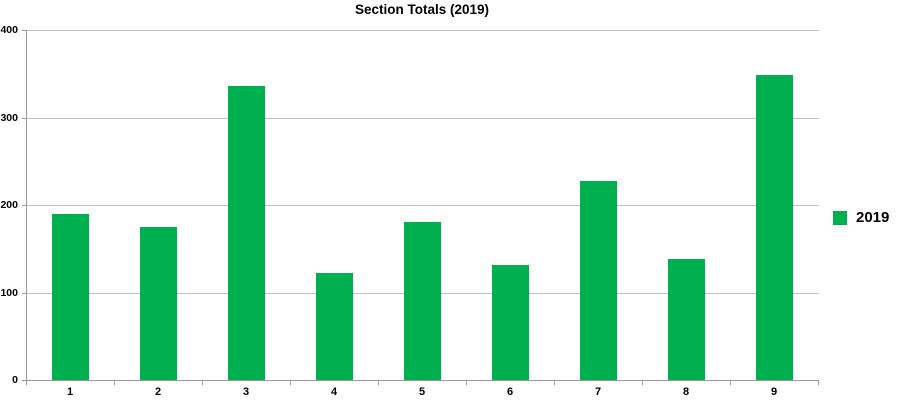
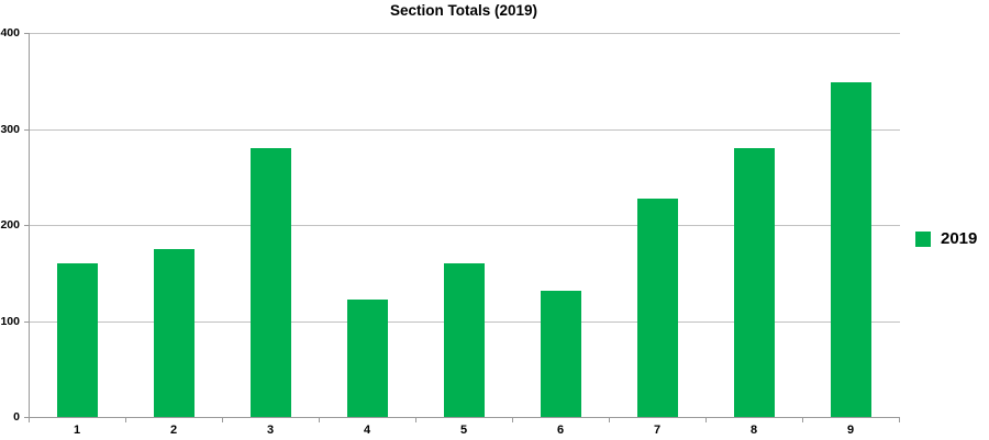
1: 190 -> 160
3: 340 -> 280
5: 180 -> 160
8: 140 -> 280
